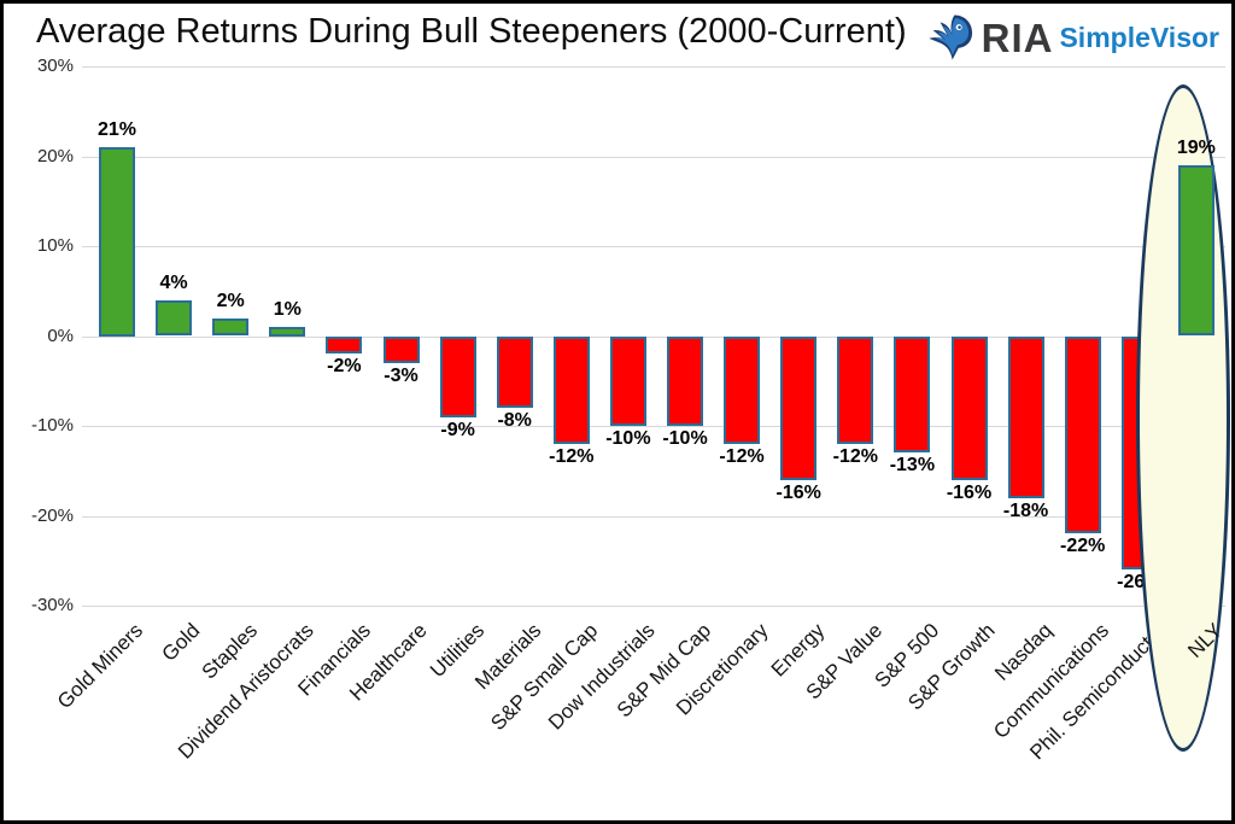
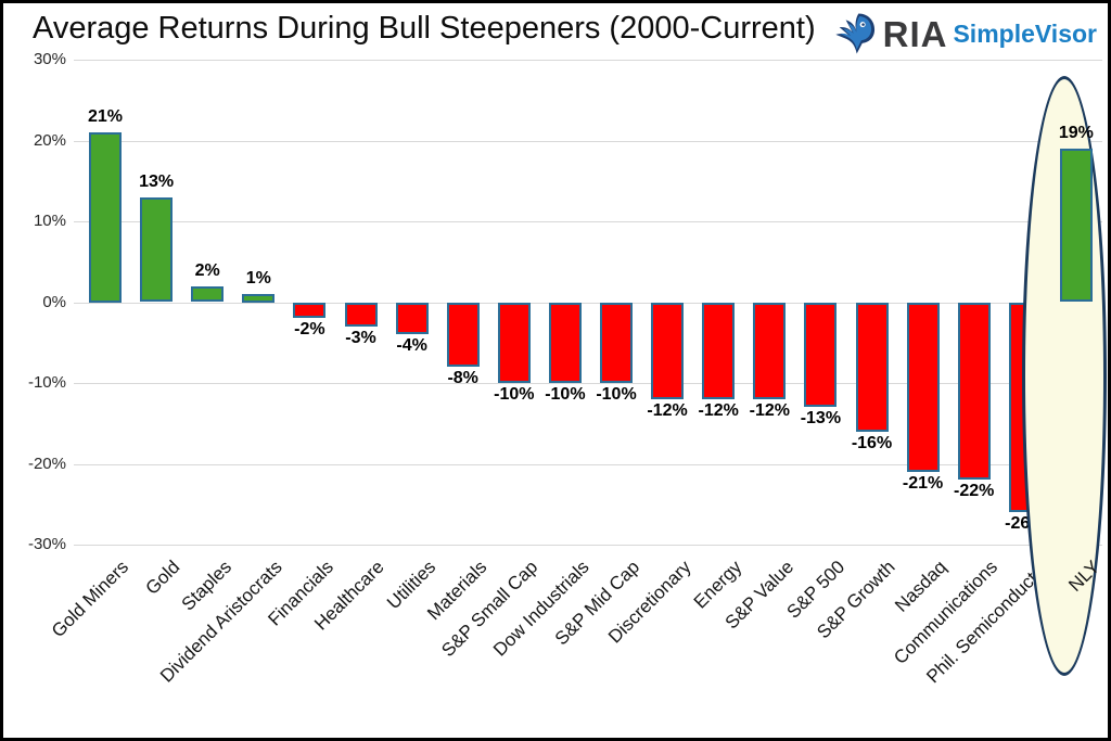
Gold: 4% -> 13%
Utilities: -9% -> -4%
S&P Small Cap: -12% -> -10%
Energy: -16% -> -12%
Nasdaq: -18% -> -21%
